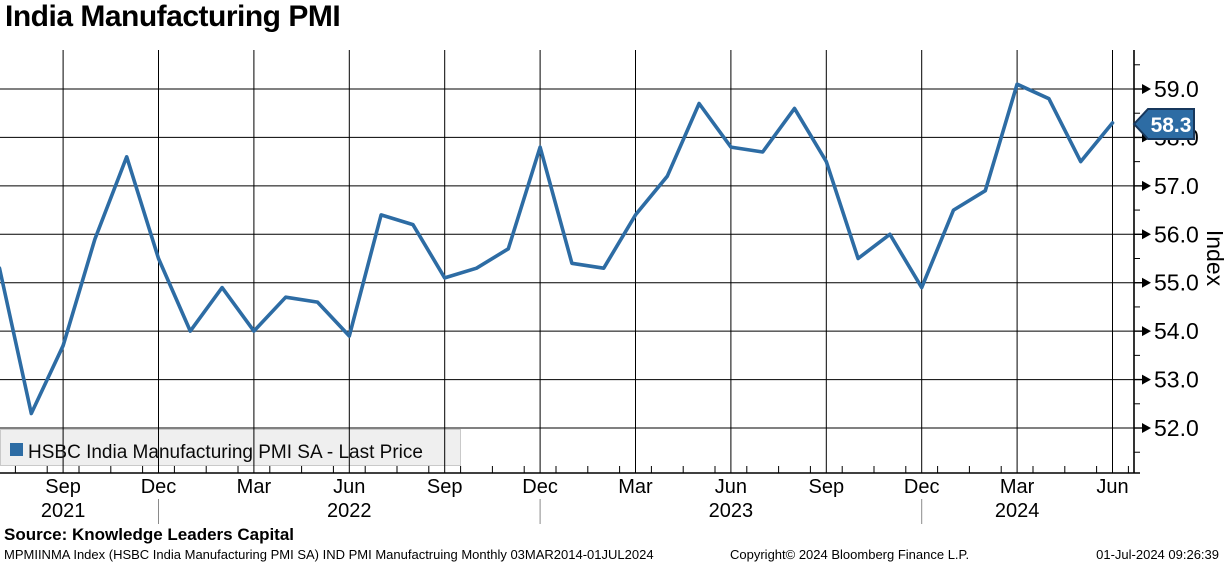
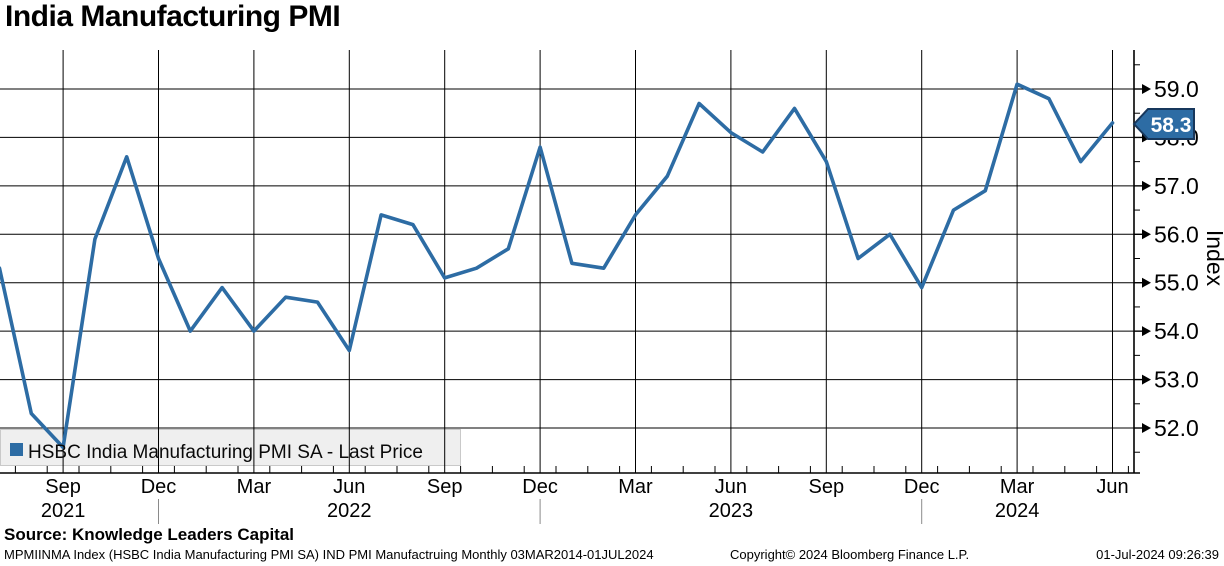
Sep 2021: 53.7 -> 51.6
Jun 2022: 53.9 -> 53.6
Jun 2023: 57.8 -> 58.1
